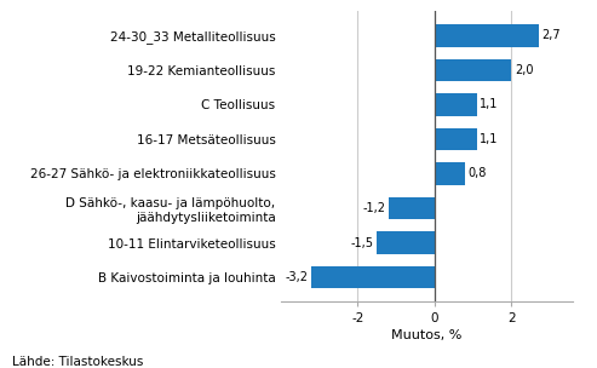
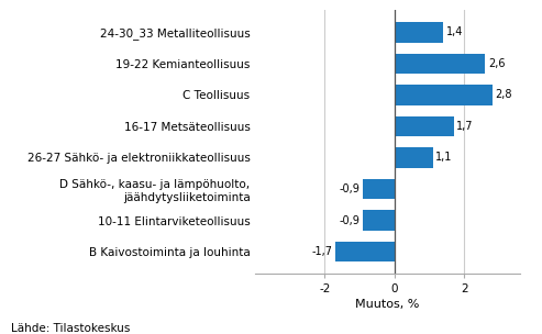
24-30_33 Metalliteollisuus: 2,7 -> 1,4
19-22 Kemianteollisuus: 2,0 -> 2,6
C Teollisuus: 1,1 -> 2,8
16-17 Metsäteollisuus: 1,1 -> 1,7
26-27 Sähkö- ja elektroniikkateollisuus: 0,8 -> 1,1
D Sähkö-, kaasu- ja lämpöhuolto, jäähdytysliiketoiminta: -1,2 -> -0,9
10-11 Elintarviketeollisuus: -1,5 -> -0,9
B Kaivostoiminta ja louhinta: -3,2 -> -1,7
